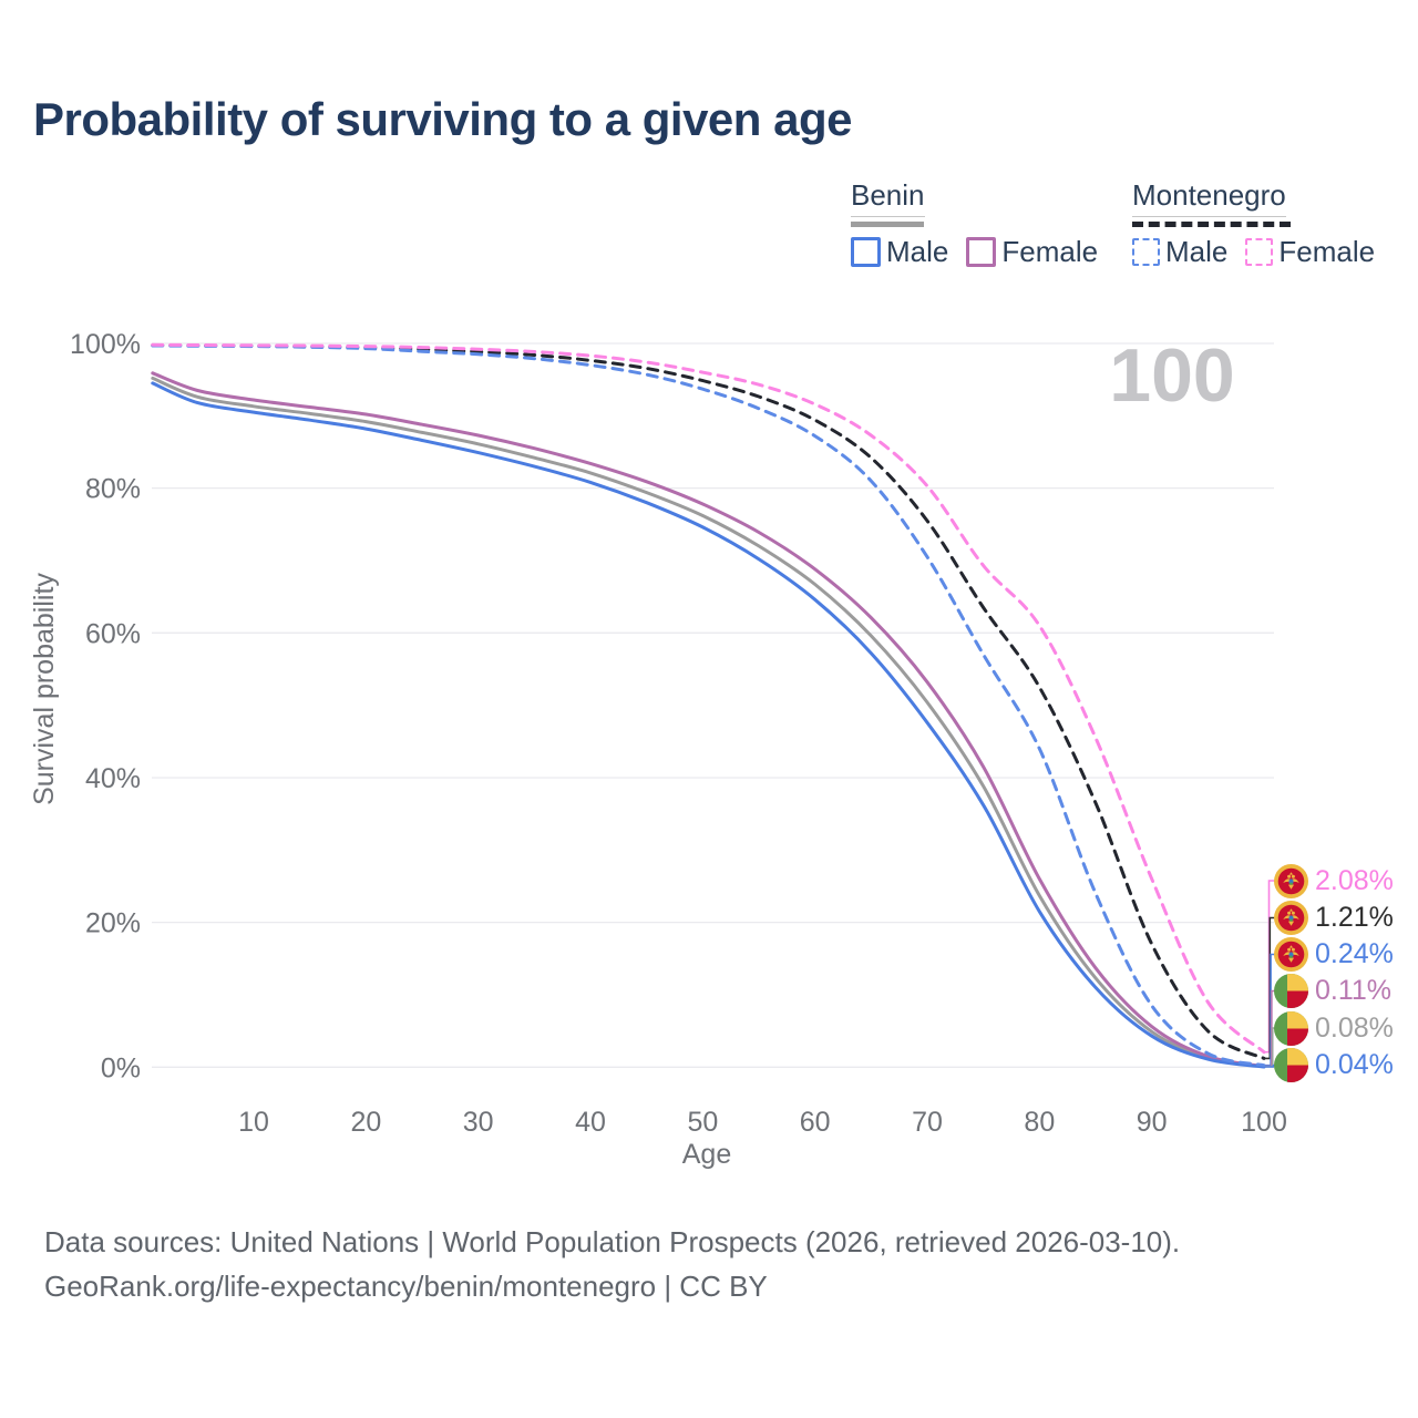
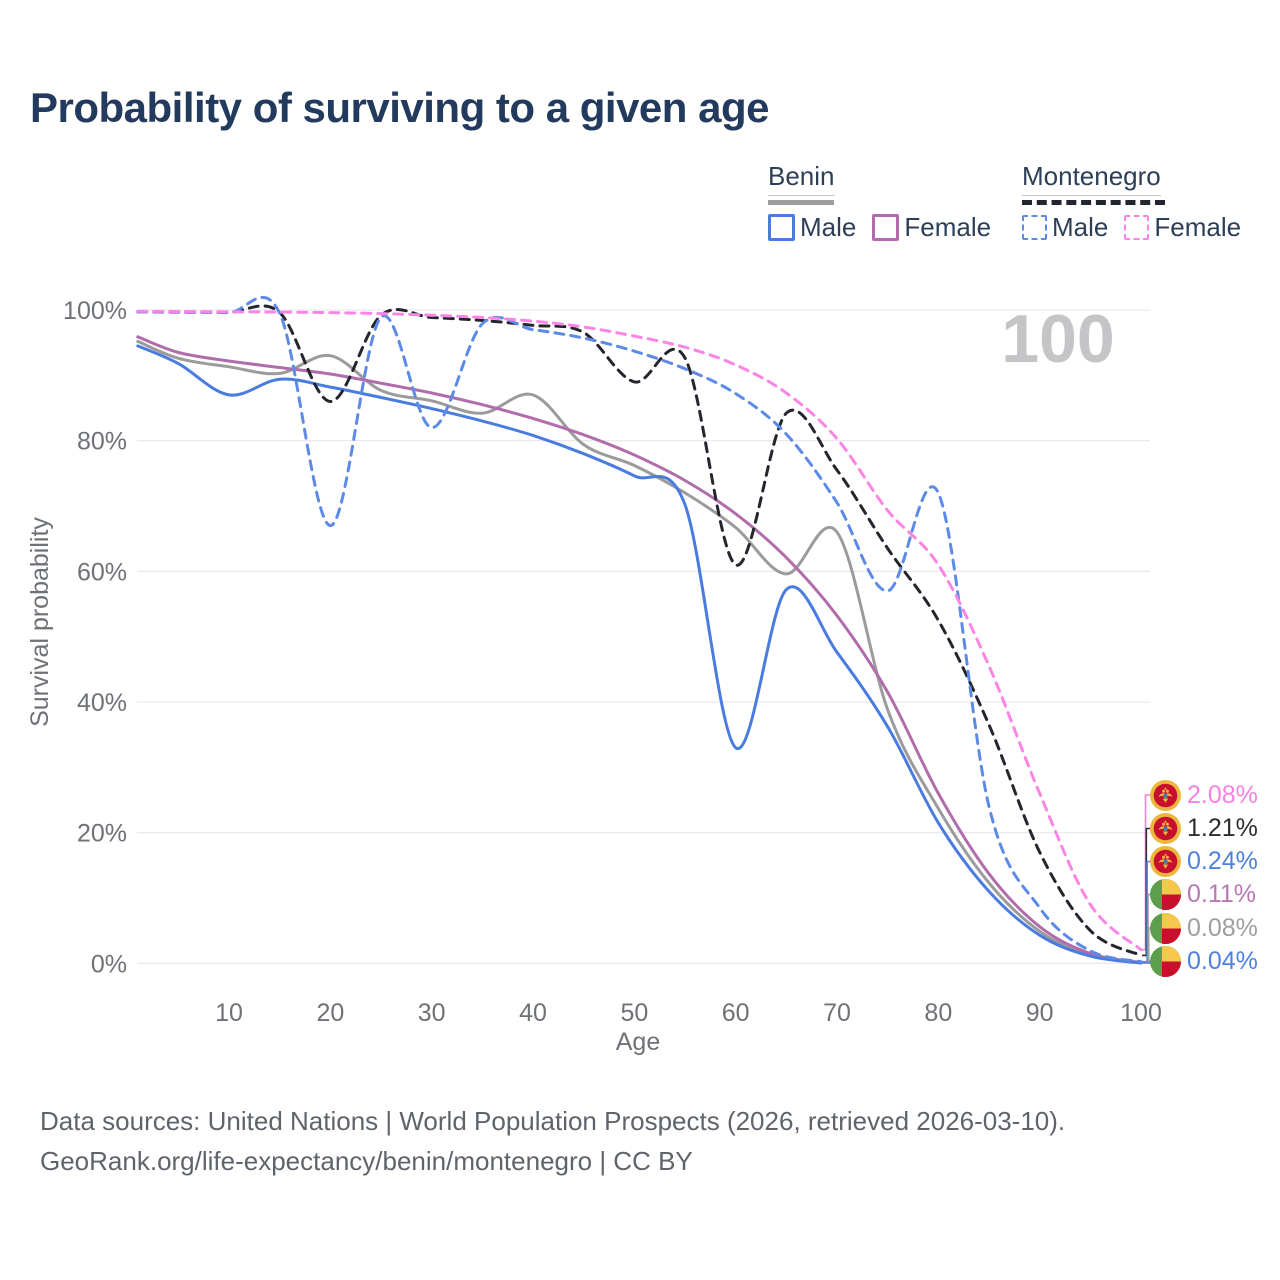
Benin Male/10: 90% -> 87%
Benin/20: 89% -> 93%
Montenegro/20: 99% -> 86%
Montenegro Male/20: 99% -> 67%
Montenegro Male/30: 98% -> 82%
Benin/40: 82% -> 87%
Montenegro/50: 95% -> 89%
Benin Male/60: 65% -> 33%
Montenegro/60: 89% -> 61%
Benin/70: 50% -> 66%
Montenegro Male/80: 44% -> 72%
